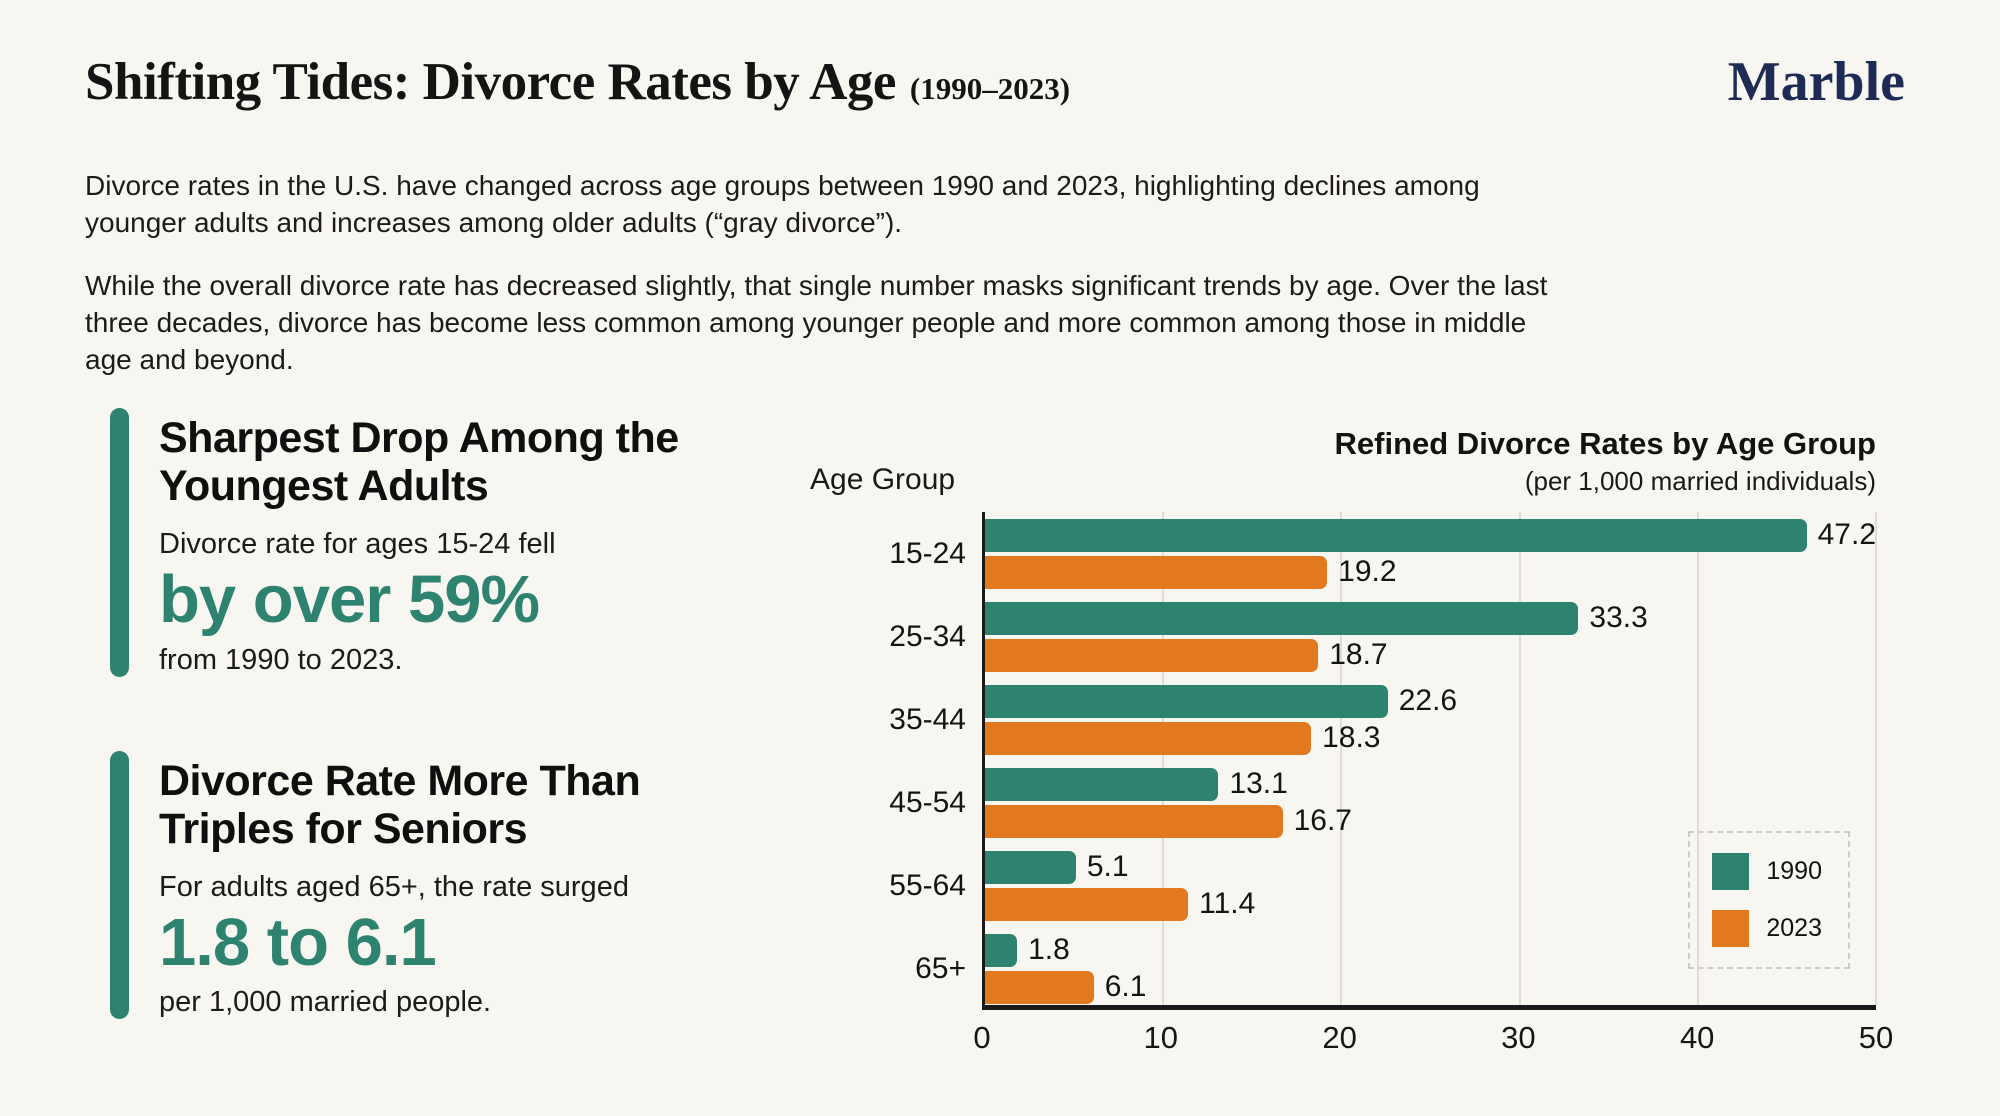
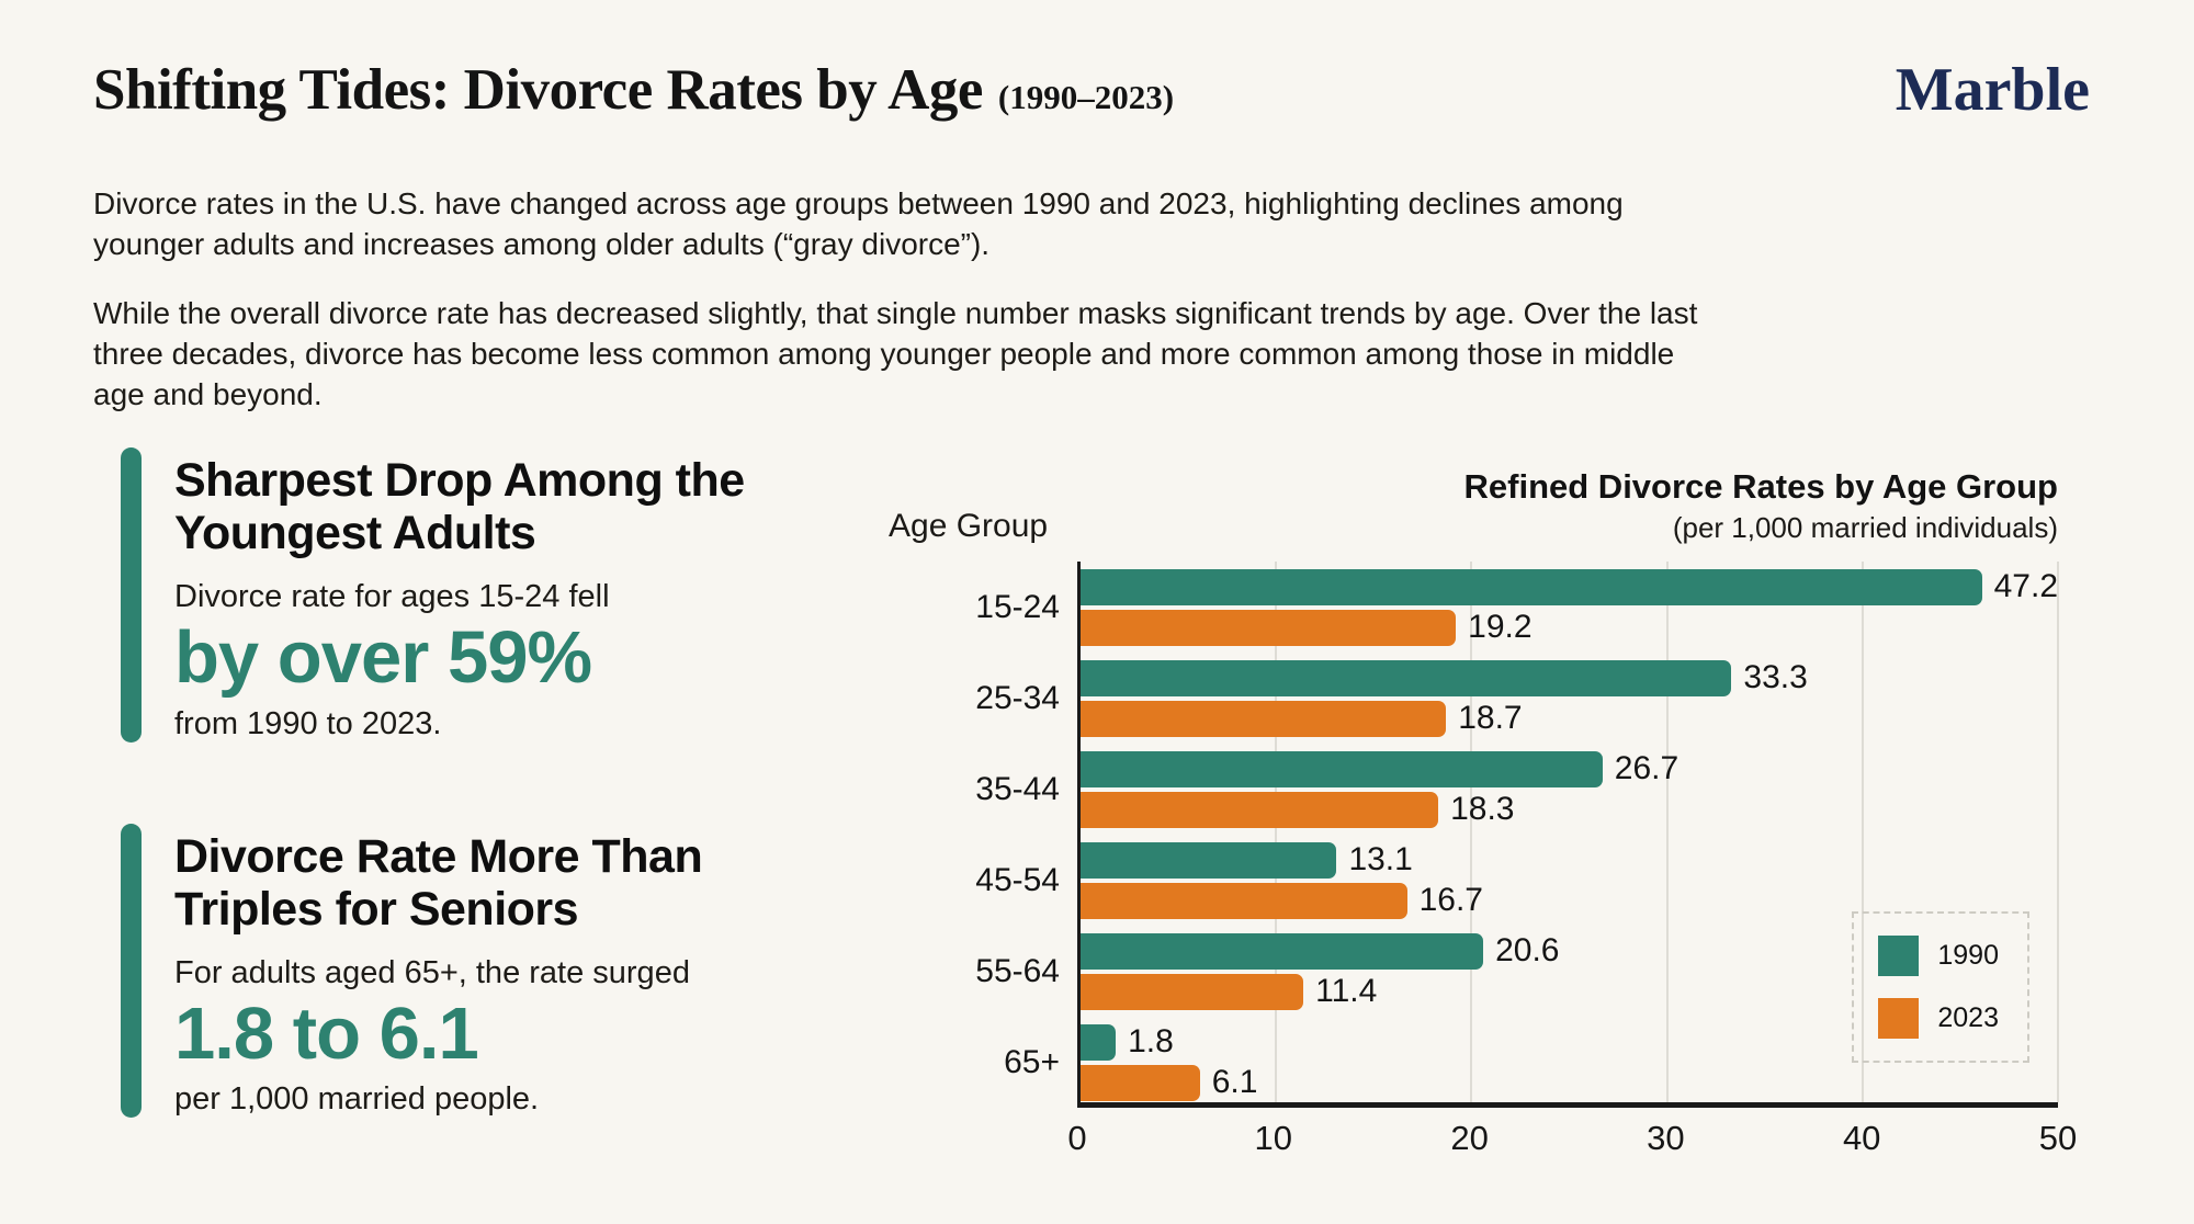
1990/35-44: 22.6 -> 26.7
1990/55-64: 5.1 -> 20.6
